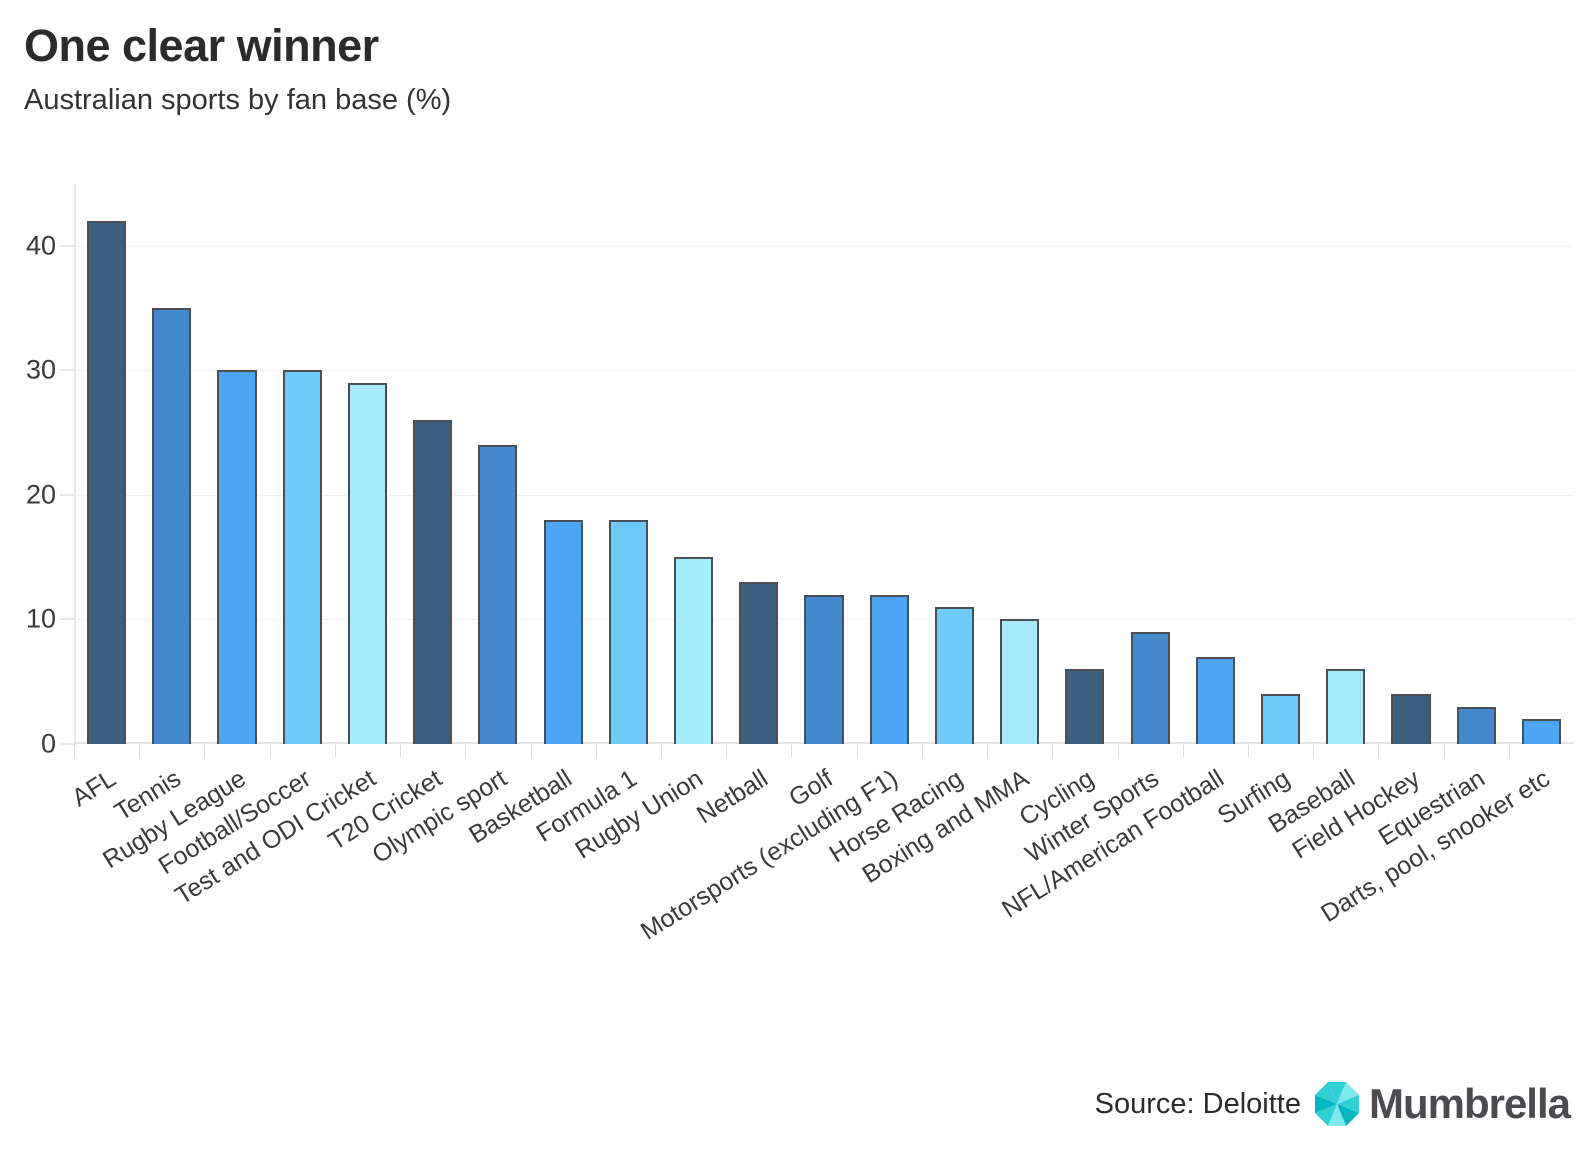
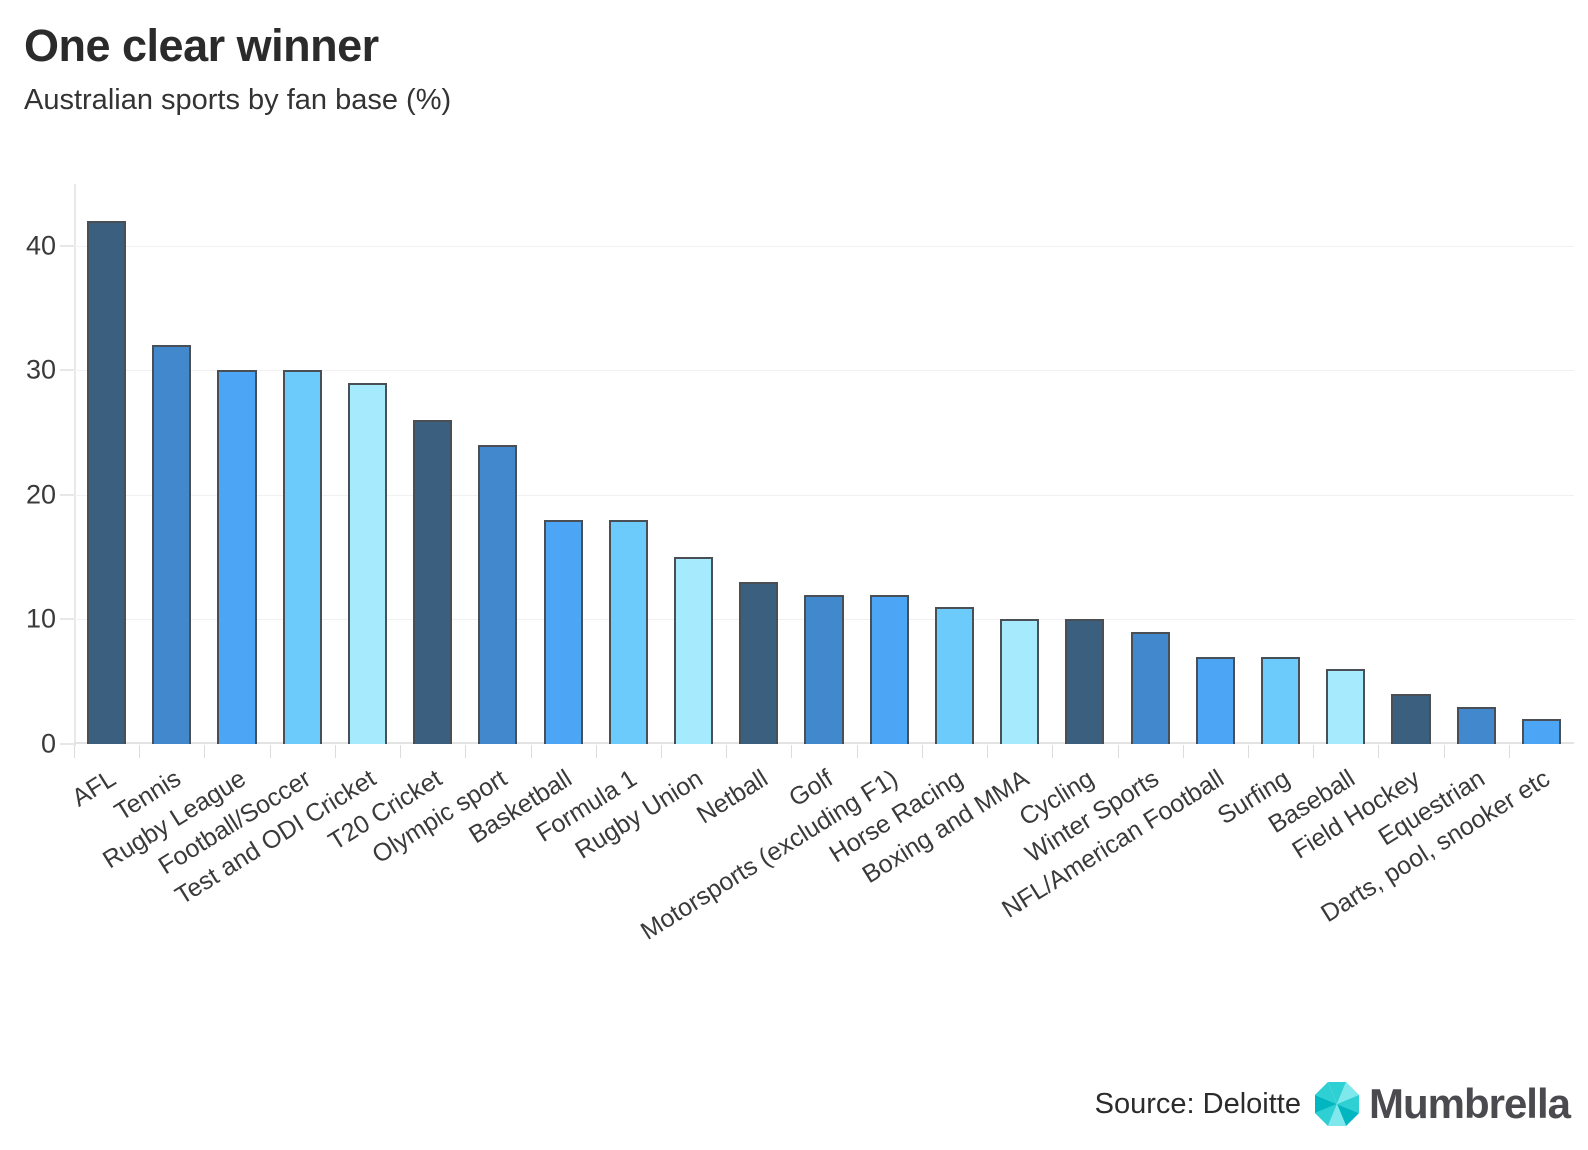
Tennis: 35 -> 32
Cycling: 6 -> 10
Surfing: 4 -> 7
